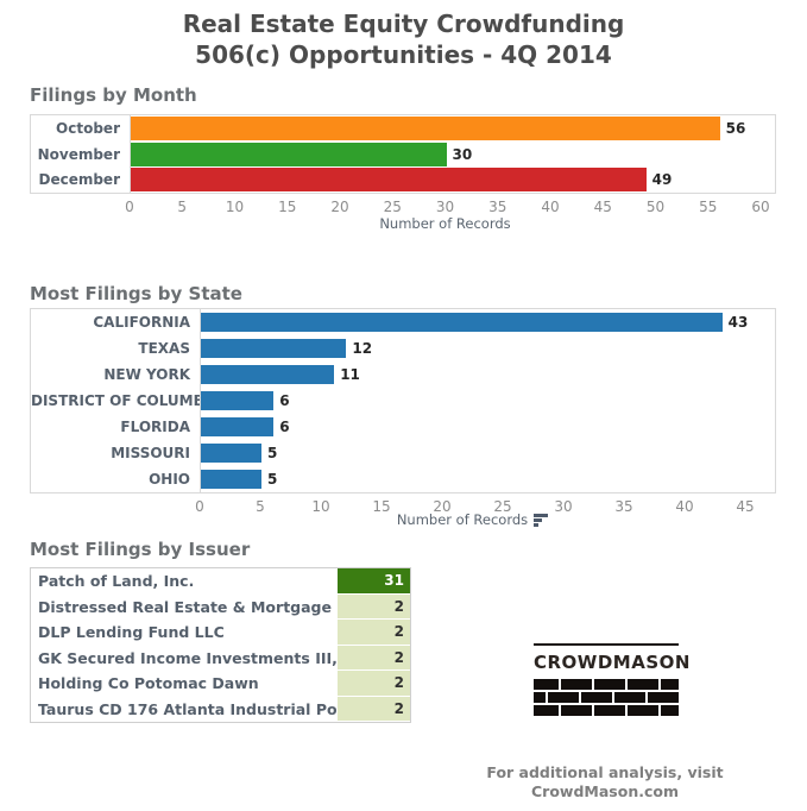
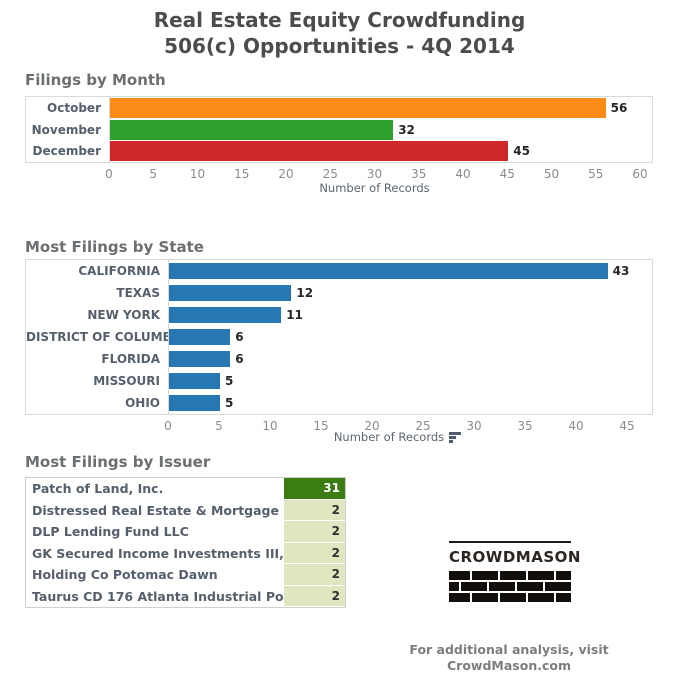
Filings by Month/November: 30 -> 32
Filings by Month/December: 49 -> 45
